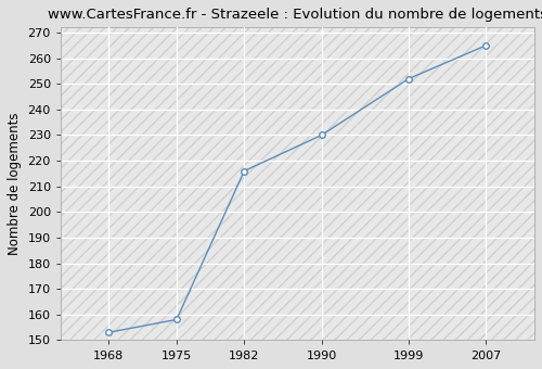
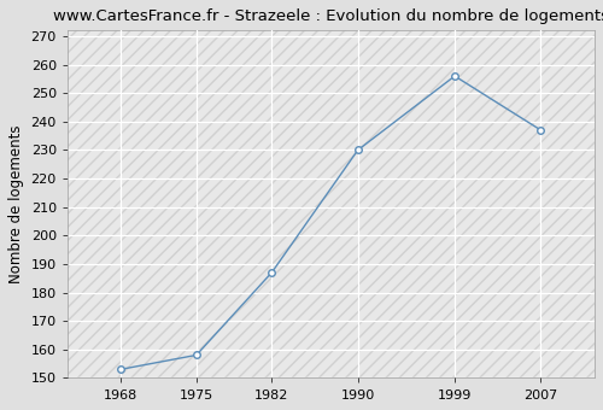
1982: 216 -> 187
1999: 252 -> 256
2007: 265 -> 237
